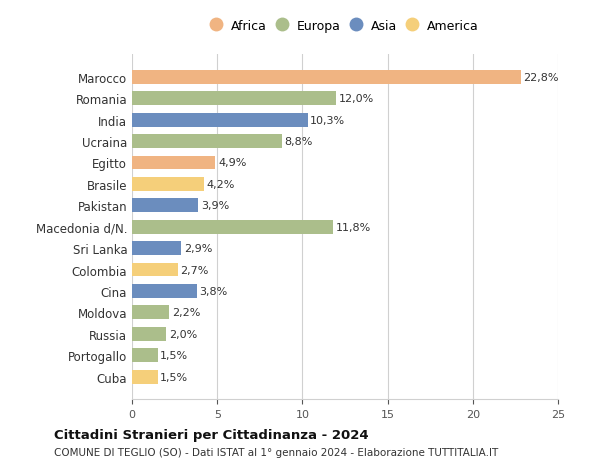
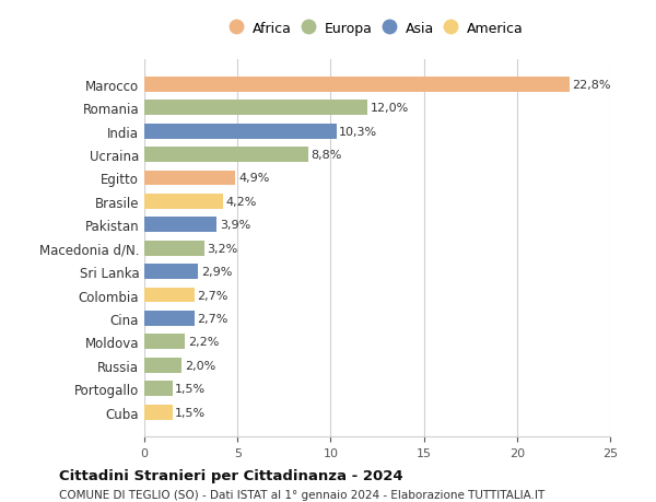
Macedonia d/N.: 11,8% -> 3,2%
Cina: 3,8% -> 2,7%
